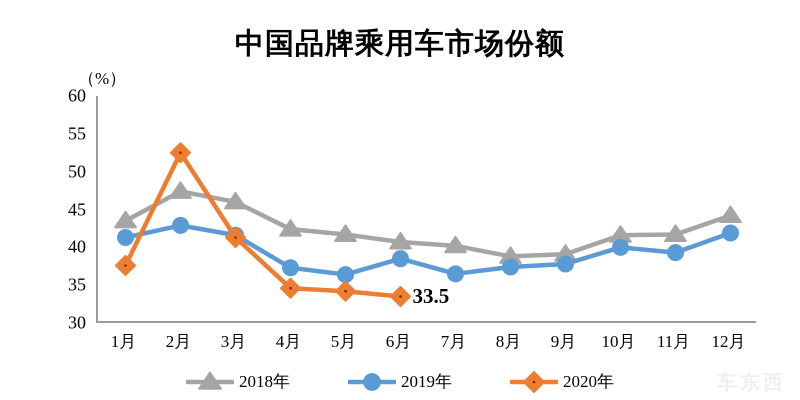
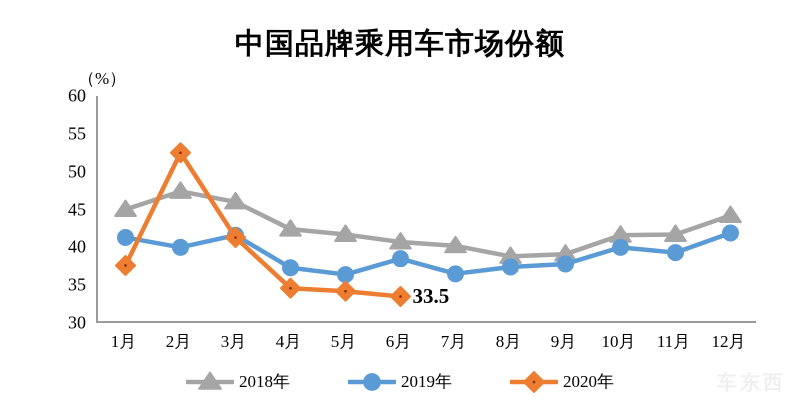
2018年/1月: 44 -> 45
2019年/2月: 43 -> 40
